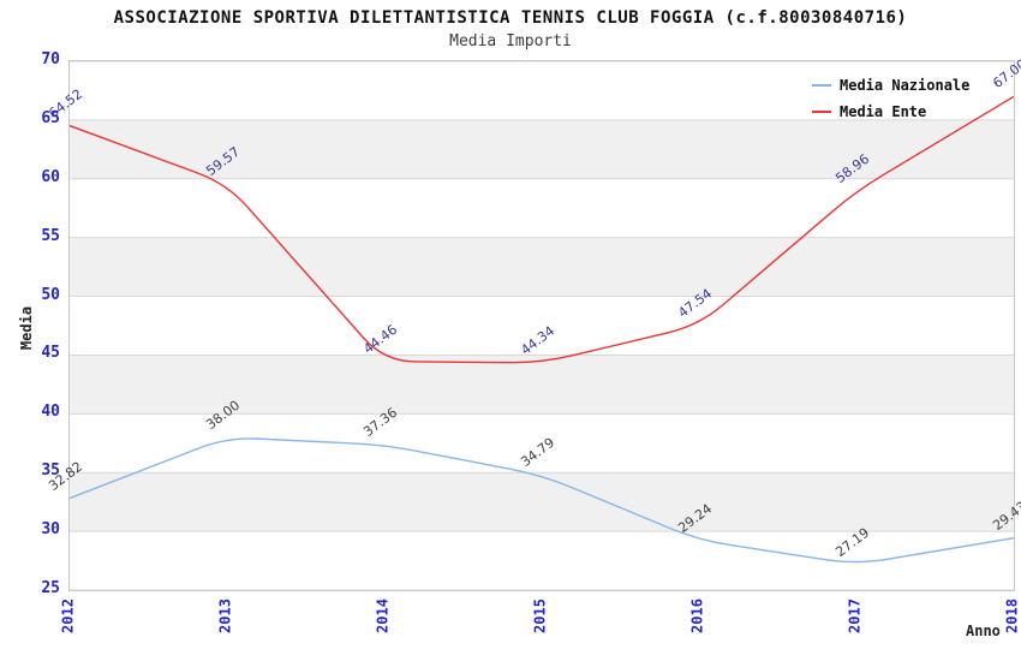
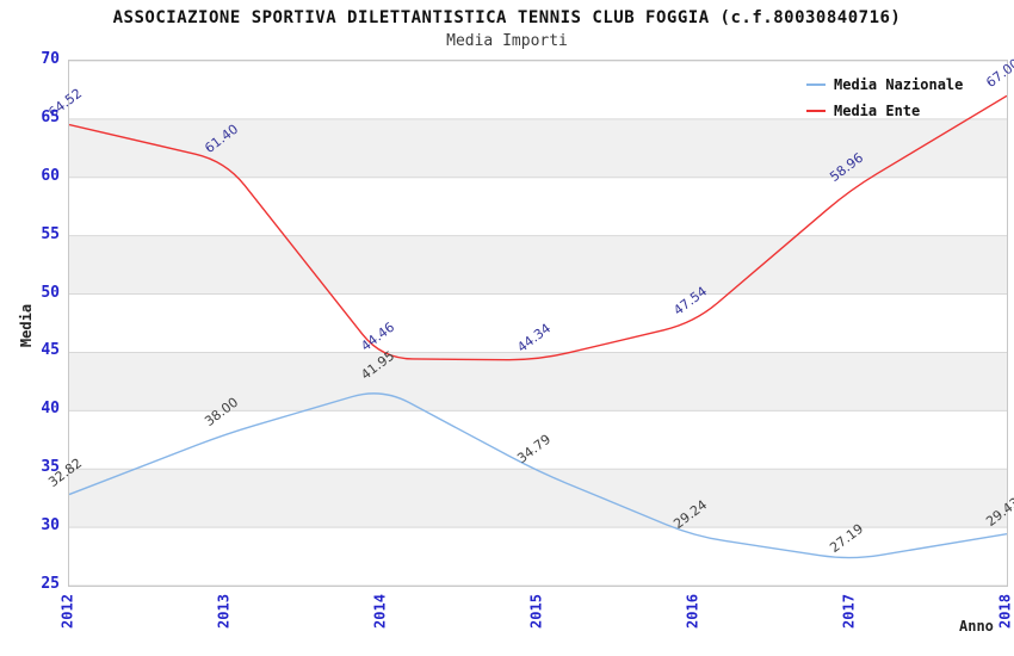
Media Ente/2013: 59.57 -> 61.40
Media Nazionale/2014: 37.36 -> 41.95
